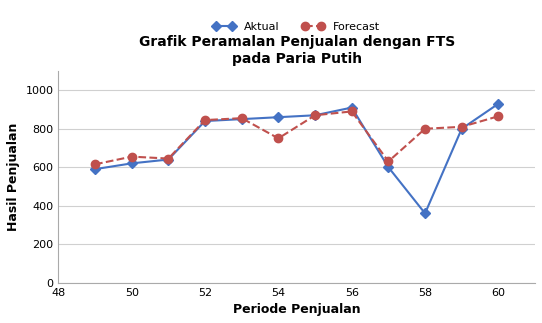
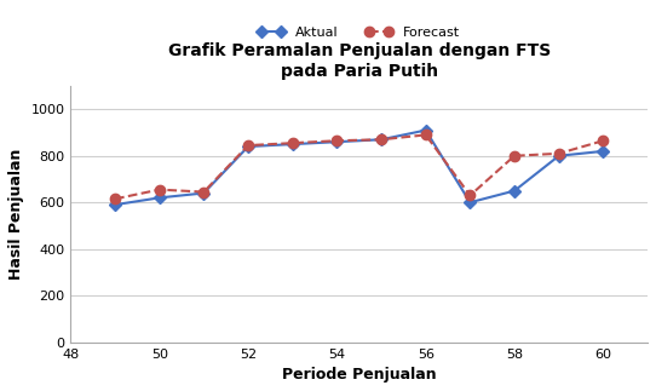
Forecast/54: 750 -> 860
Aktual/58: 360 -> 650
Aktual/60: 930 -> 820
